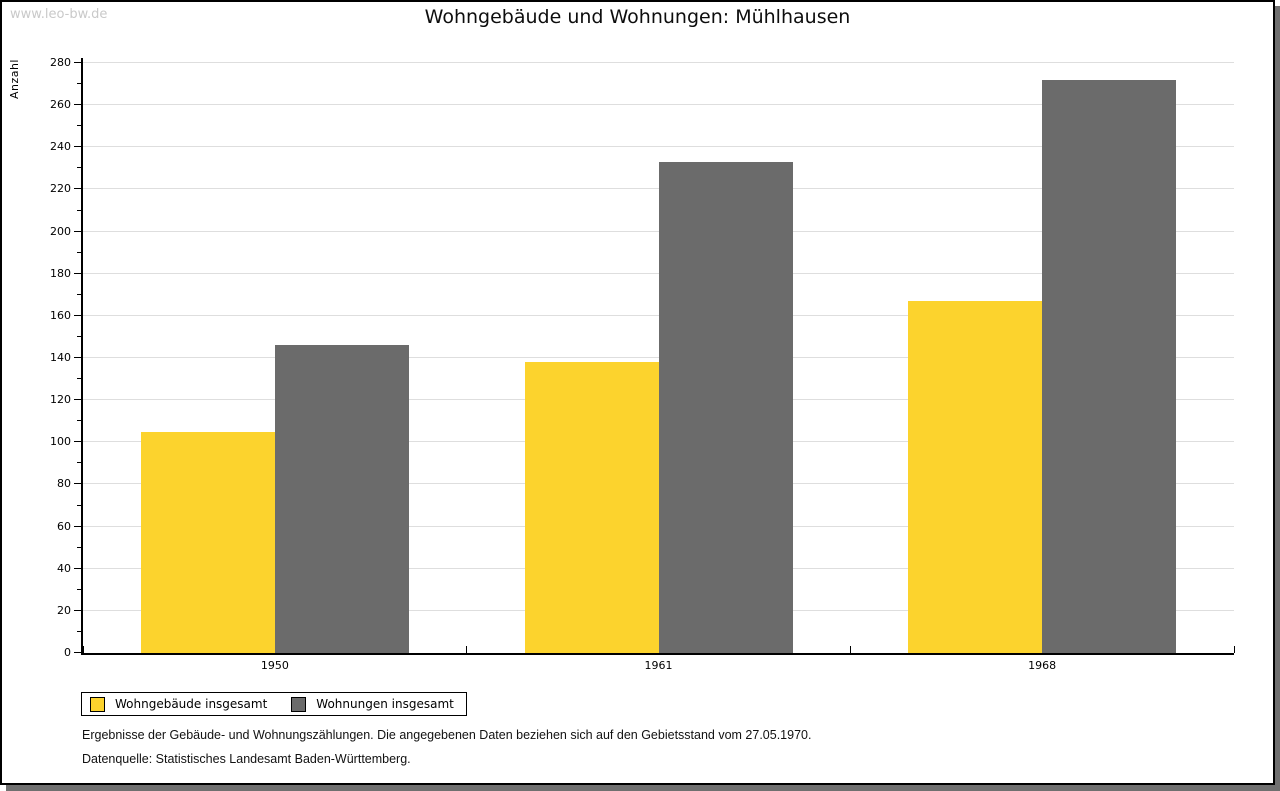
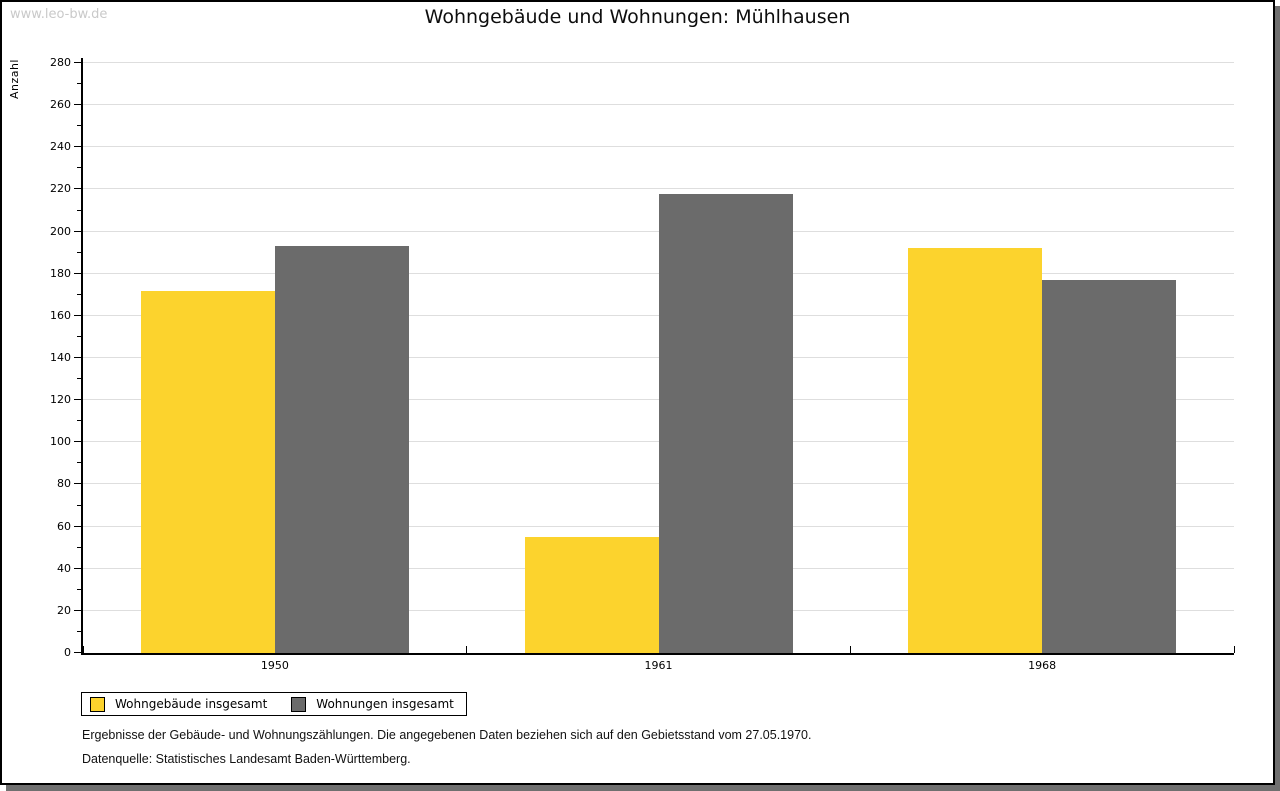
Wohngebäude insgesamt/1950: 105 -> 172
Wohnungen insgesamt/1950: 146 -> 193
Wohngebäude insgesamt/1961: 138 -> 55
Wohnungen insgesamt/1961: 233 -> 218
Wohngebäude insgesamt/1968: 167 -> 192
Wohnungen insgesamt/1968: 272 -> 177
